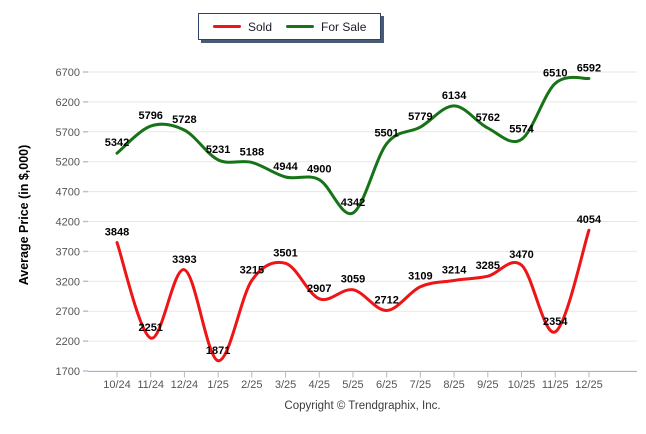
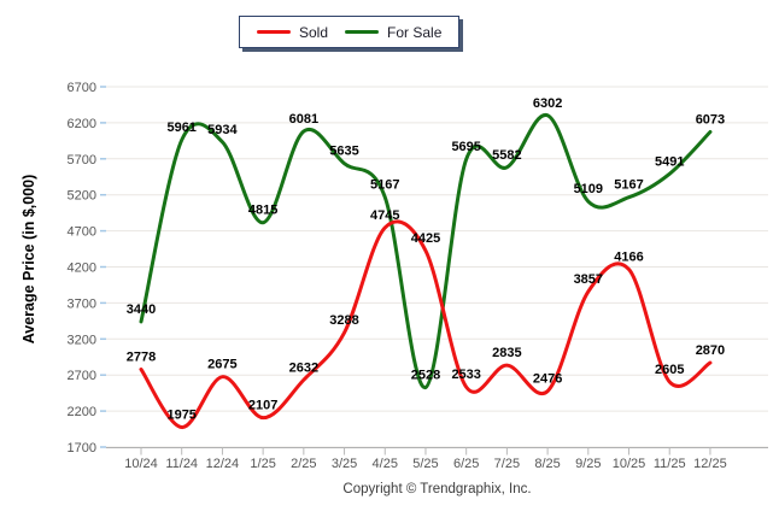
Sold/10/24: 3848 -> 2778
For Sale/10/24: 5342 -> 3440
Sold/11/24: 2251 -> 1975
For Sale/11/24: 5796 -> 5961
Sold/12/24: 3393 -> 2675
For Sale/12/24: 5728 -> 5934
Sold/1/25: 1871 -> 2107
For Sale/1/25: 5231 -> 4815
Sold/2/25: 3215 -> 2632
For Sale/2/25: 5188 -> 6081
Sold/3/25: 3501 -> 3288
For Sale/3/25: 4944 -> 5635
Sold/4/25: 2907 -> 4745
For Sale/4/25: 4900 -> 5167
Sold/5/25: 3059 -> 4425
For Sale/5/25: 4342 -> 2528
Sold/6/25: 2712 -> 2533
For Sale/6/25: 5501 -> 5695
Sold/7/25: 3109 -> 2835
For Sale/7/25: 5779 -> 5582
Sold/8/25: 3214 -> 2476
For Sale/8/25: 6134 -> 6302
Sold/9/25: 3285 -> 3857
For Sale/9/25: 5762 -> 5109
Sold/10/25: 3470 -> 4166
For Sale/10/25: 5574 -> 5167
Sold/11/25: 2354 -> 2605
For Sale/11/25: 6510 -> 5491
Sold/12/25: 4054 -> 2870
For Sale/12/25: 6592 -> 6073
